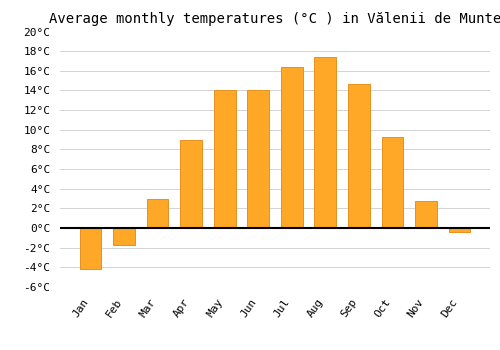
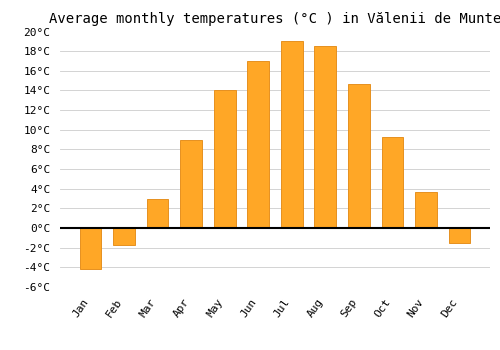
Jun: 14.0°C -> 17.0°C
Jul: 16.4°C -> 19.0°C
Aug: 17.4°C -> 18.5°C
Nov: 2.8°C -> 3.7°C
Dec: -0.4°C -> -1.5°C
